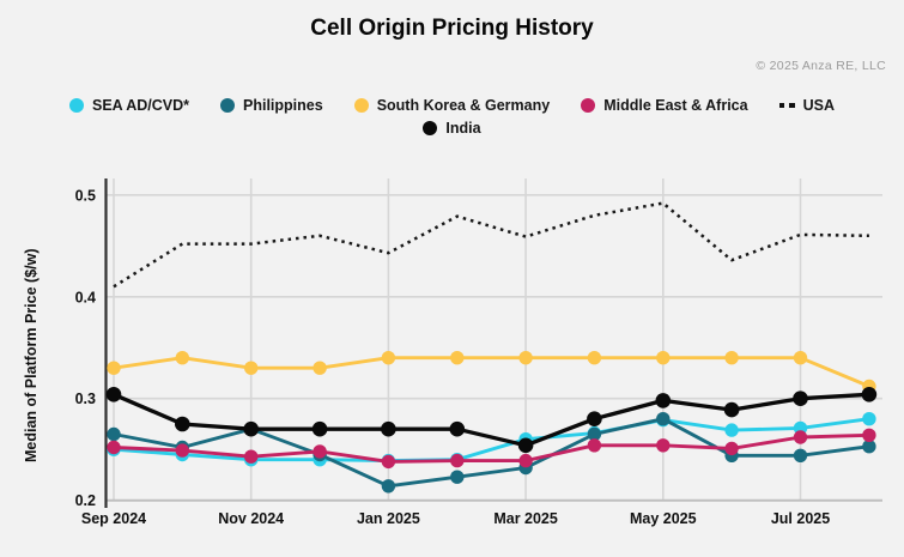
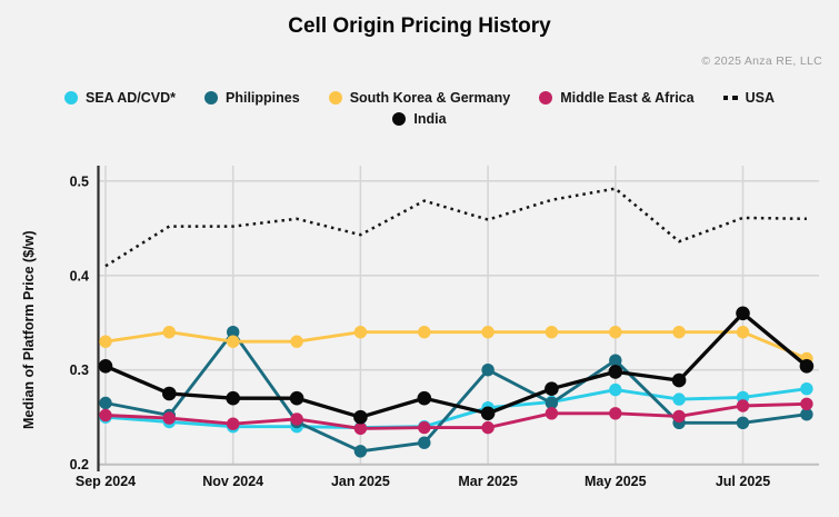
Philippines/Nov 2024: 0.27 -> 0.34
India/Jan 2025: 0.27 -> 0.25
Philippines/Mar 2025: 0.23 -> 0.30
Philippines/May 2025: 0.28 -> 0.31
India/Jul 2025: 0.30 -> 0.36
